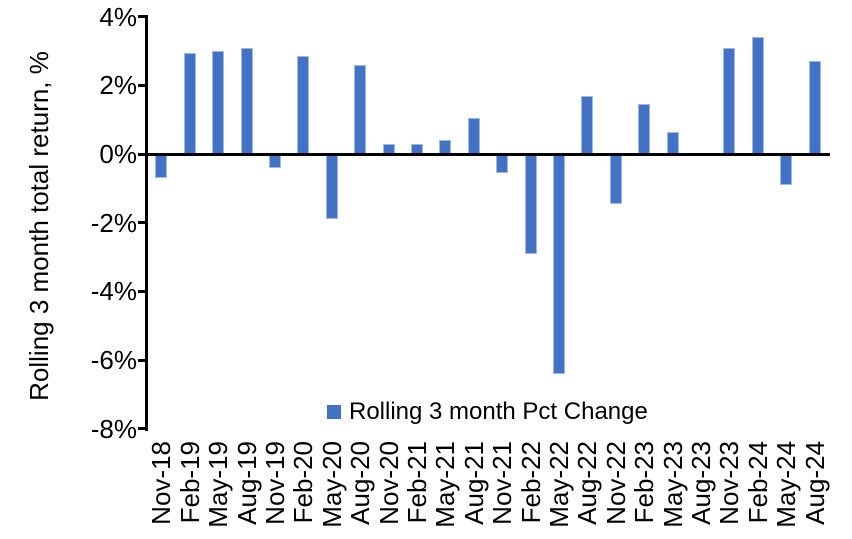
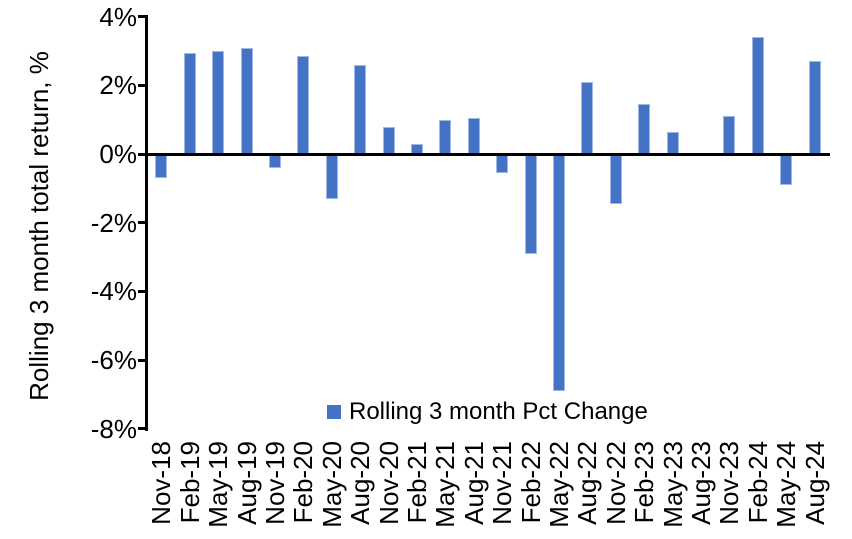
May-20: -1.9% -> -1.3%
Nov-20: 0.3% -> 0.8%
May-21: 0.4% -> 1.0%
May-22: -6.4% -> -6.9%
Aug-22: 1.7% -> 2.1%
Nov-23: 3.1% -> 1.1%
